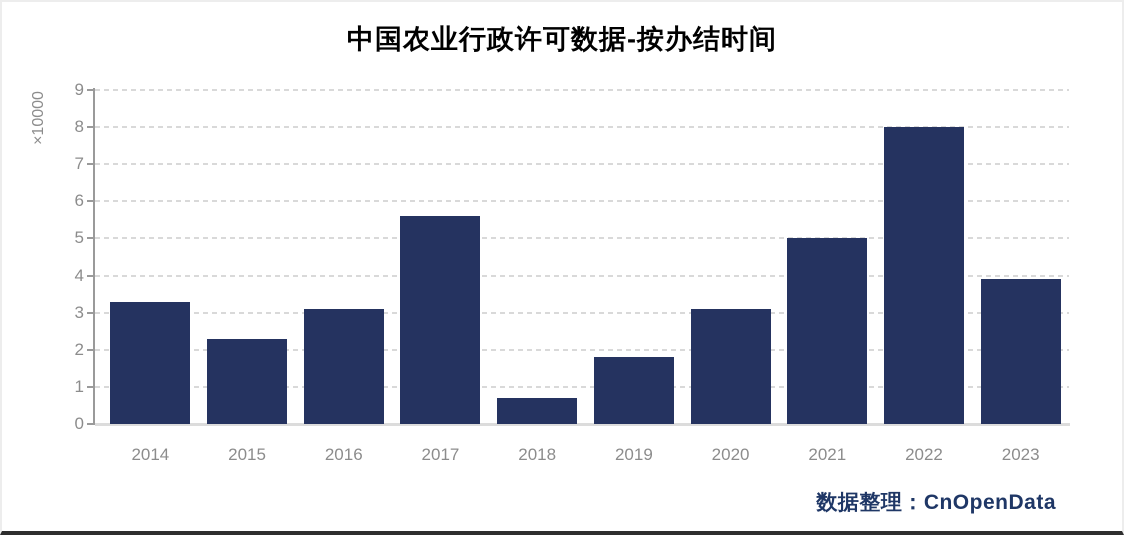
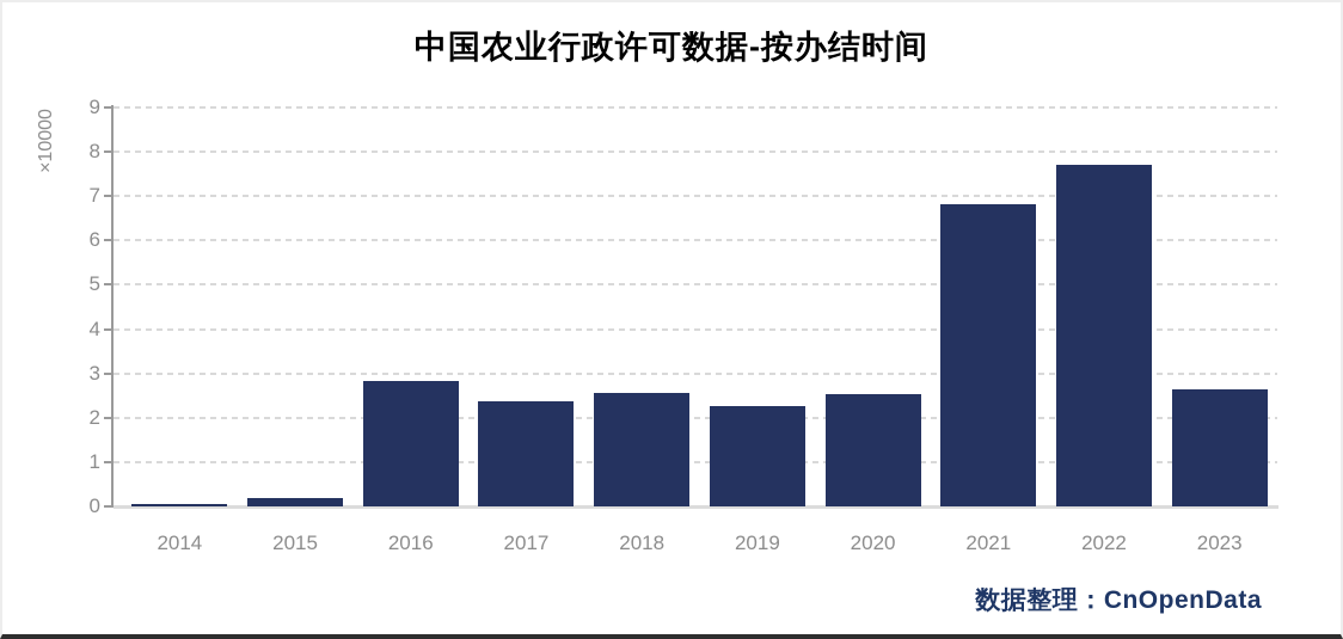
2014: 3.3 -> 0.1
2015: 2.3 -> 0.2
2016: 3.1 -> 2.8
2017: 5.6 -> 2.4
2018: 0.7 -> 2.6
2019: 1.8 -> 2.3
2020: 3.1 -> 2.5
2021: 5.0 -> 6.8
2022: 8.0 -> 7.7
2023: 3.9 -> 2.6
